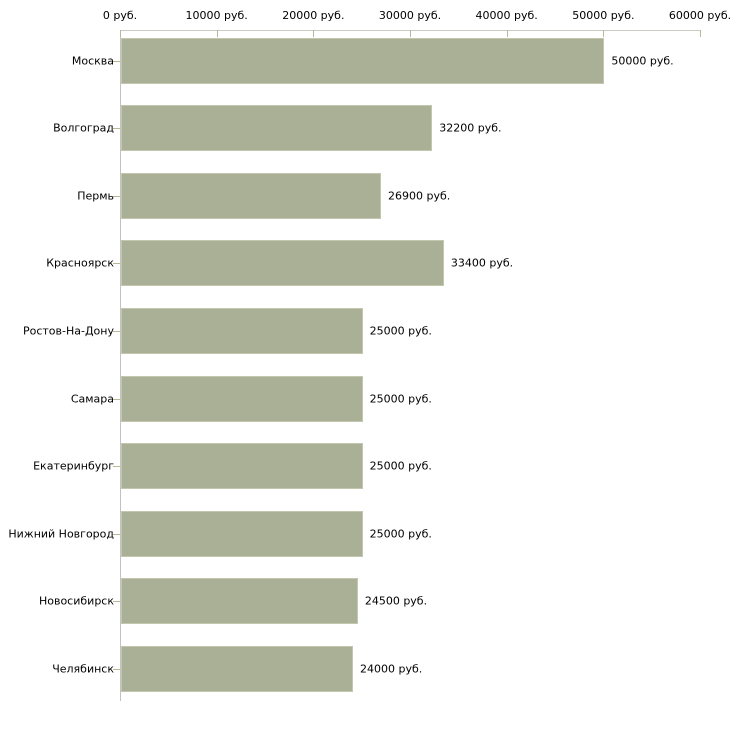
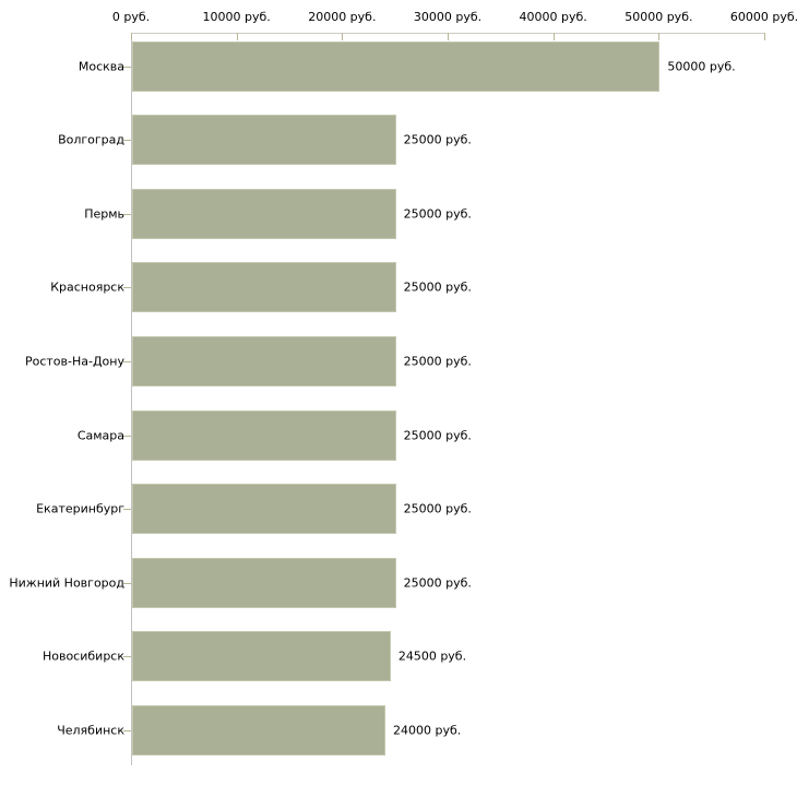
Волгоград: 32200 -> 25000
Пермь: 26900 -> 25000
Красноярск: 33400 -> 25000
